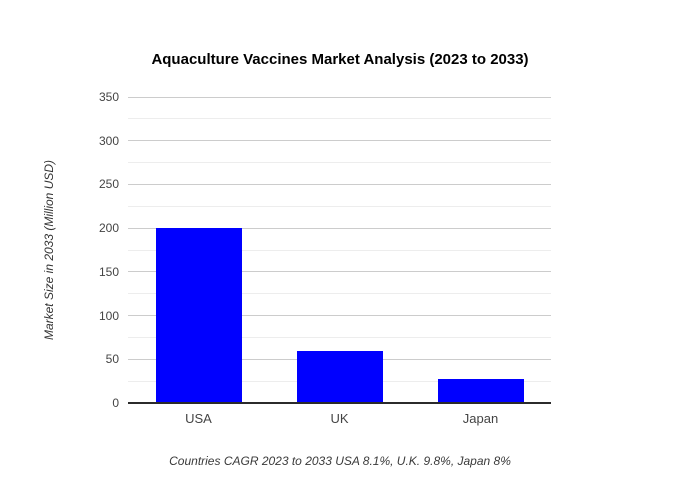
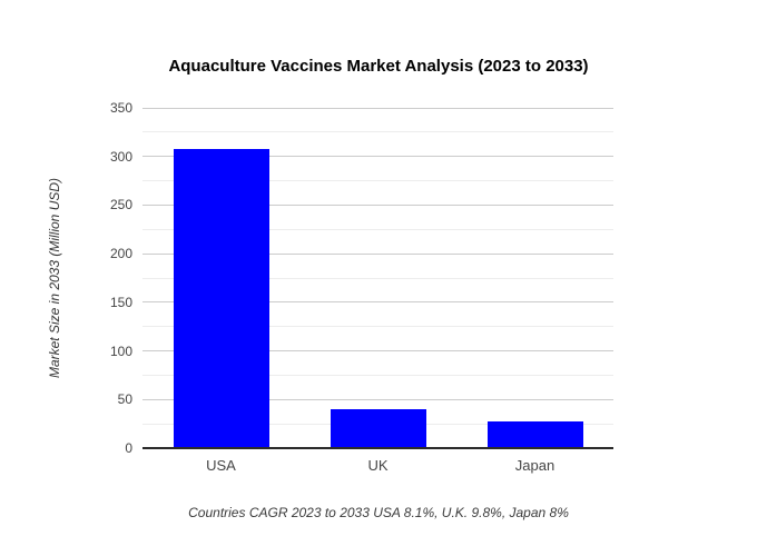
USA: 200 -> 310
UK: 60 -> 40
